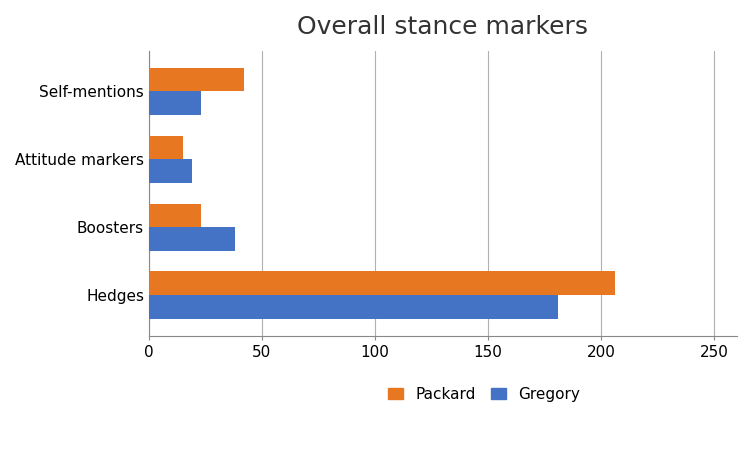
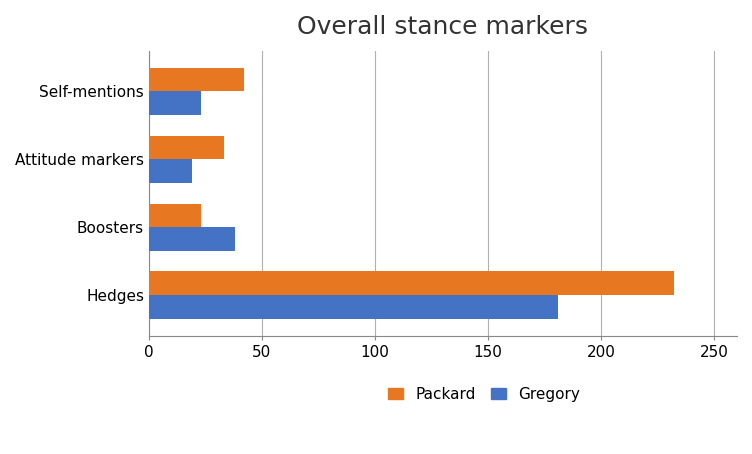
Packard/Attitude markers: 15 -> 33
Packard/Hedges: 206 -> 232
